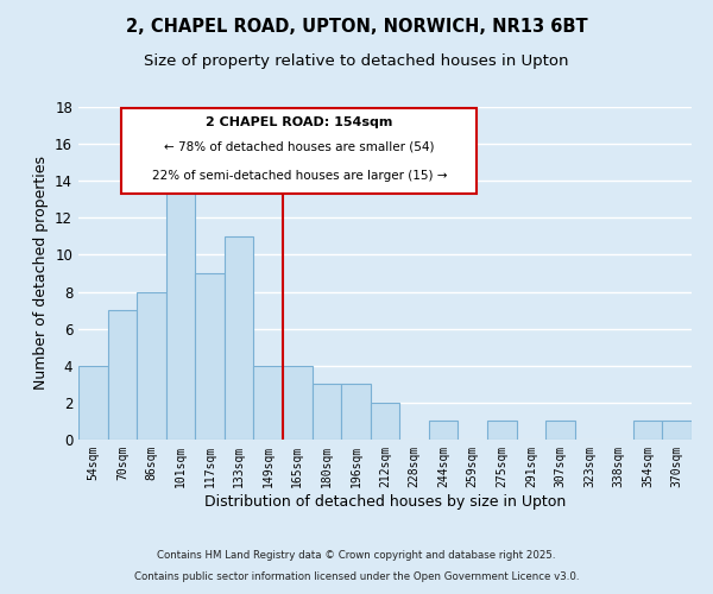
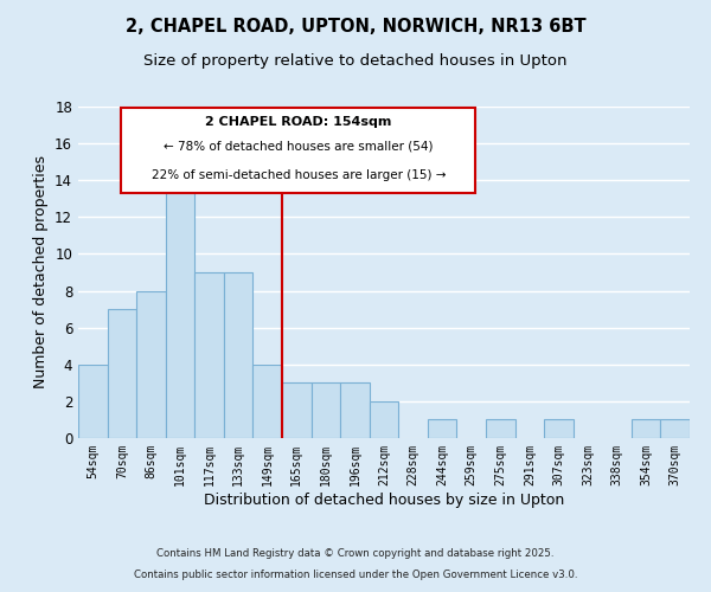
133sqm: 11 -> 9
165sqm: 4 -> 3
